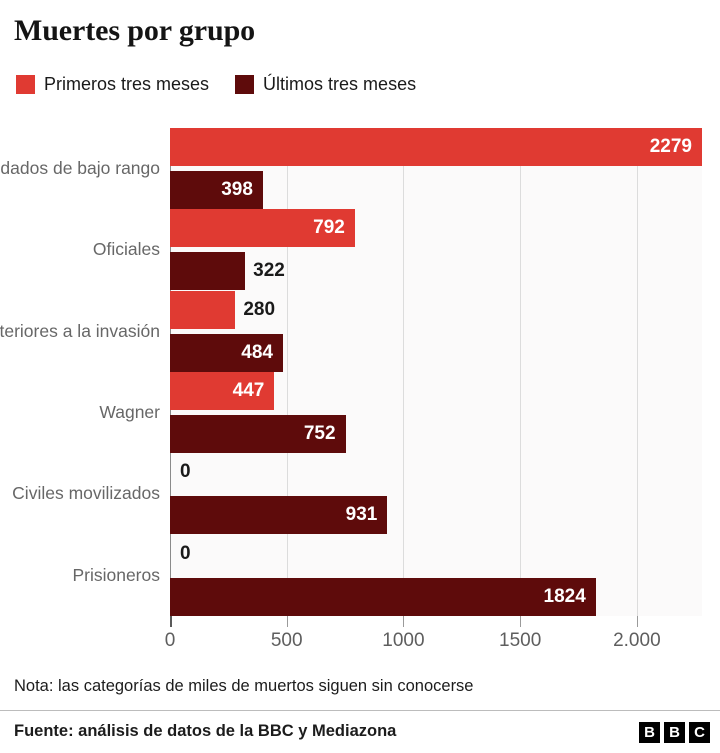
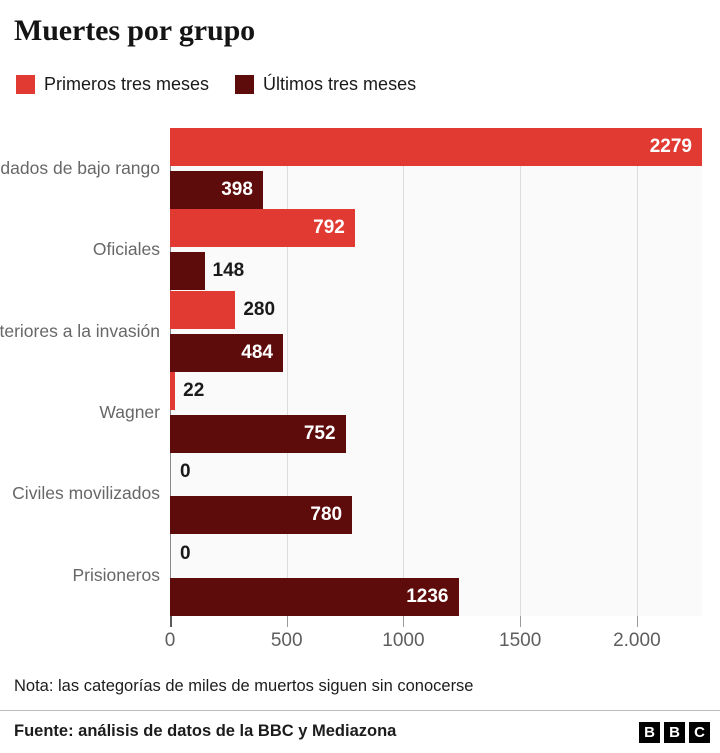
Últimos tres meses/Oficiales: 322 -> 148
Primeros tres meses/Wagner: 447 -> 22
Últimos tres meses/Civiles movilizados: 931 -> 780
Últimos tres meses/Prisioneros: 1824 -> 1236
